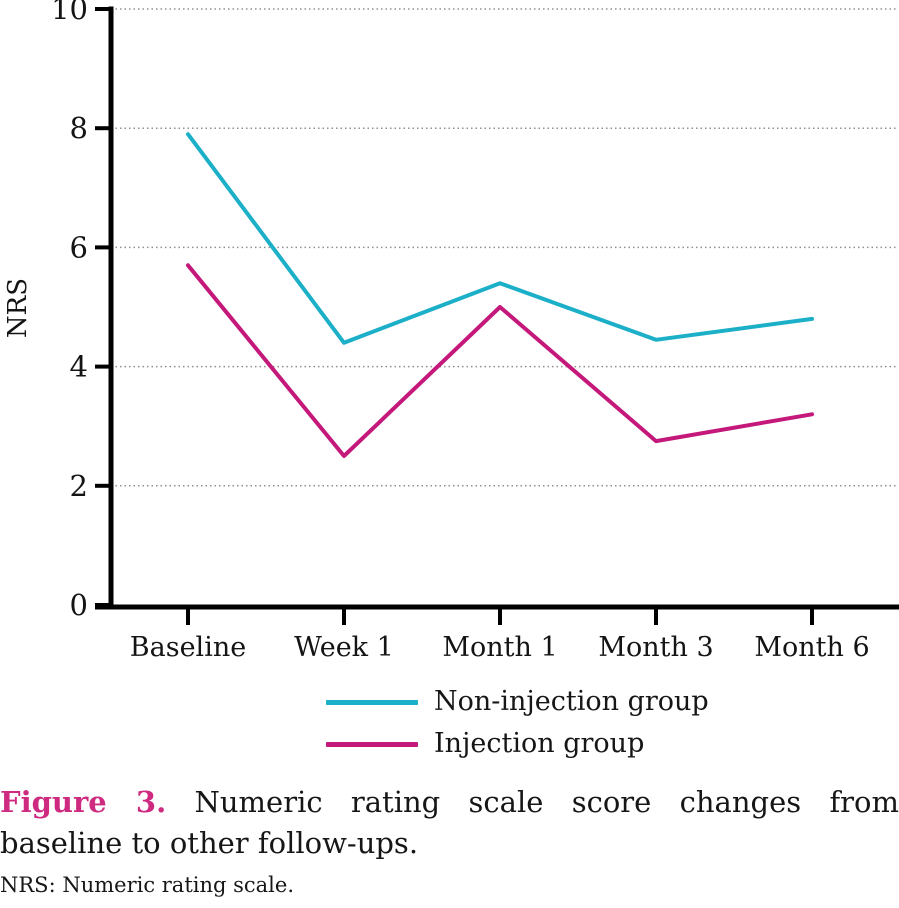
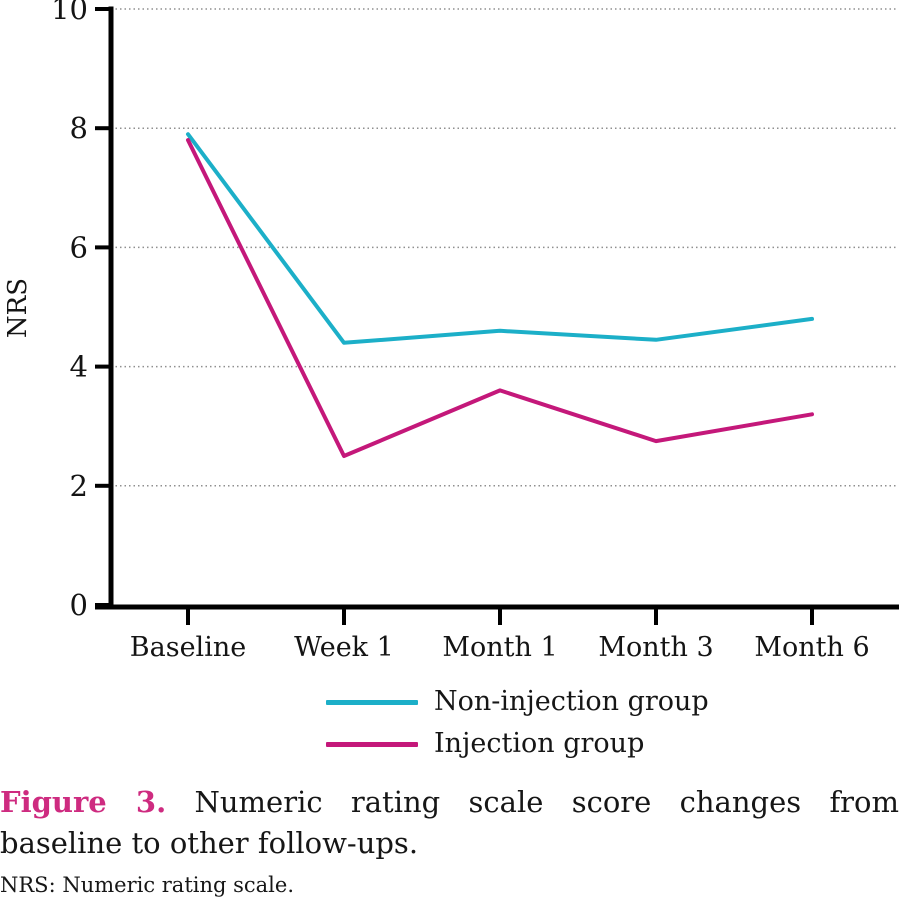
Injection group/Baseline: 5.7 -> 7.8
Non-injection group/Month 1: 5.4 -> 4.6
Injection group/Month 1: 5.0 -> 3.6
